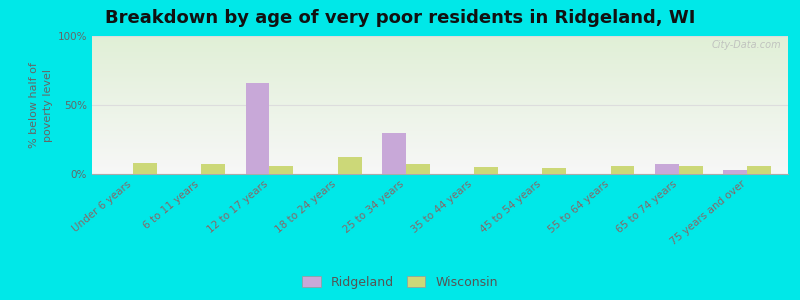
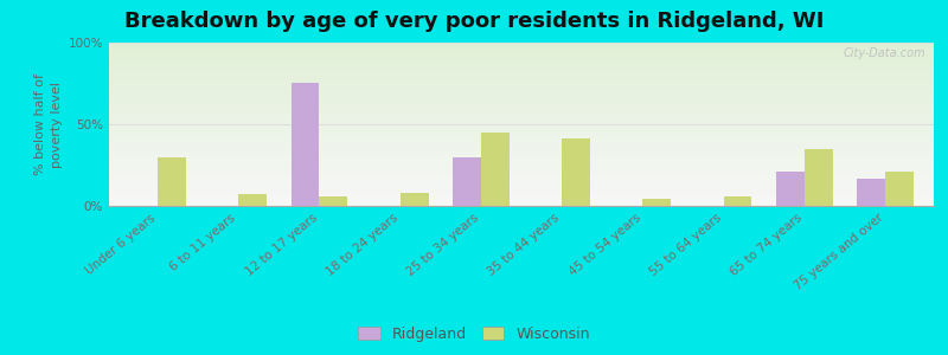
Wisconsin/Under 6 years: 8% -> 30%
Ridgeland/12 to 17 years: 66% -> 75%
Wisconsin/18 to 24 years: 12% -> 8%
Wisconsin/25 to 34 years: 7% -> 45%
Wisconsin/35 to 44 years: 5% -> 41%
Ridgeland/65 to 74 years: 7% -> 21%
Wisconsin/65 to 74 years: 6% -> 35%
Ridgeland/75 years and over: 3% -> 17%
Wisconsin/75 years and over: 6% -> 21%
